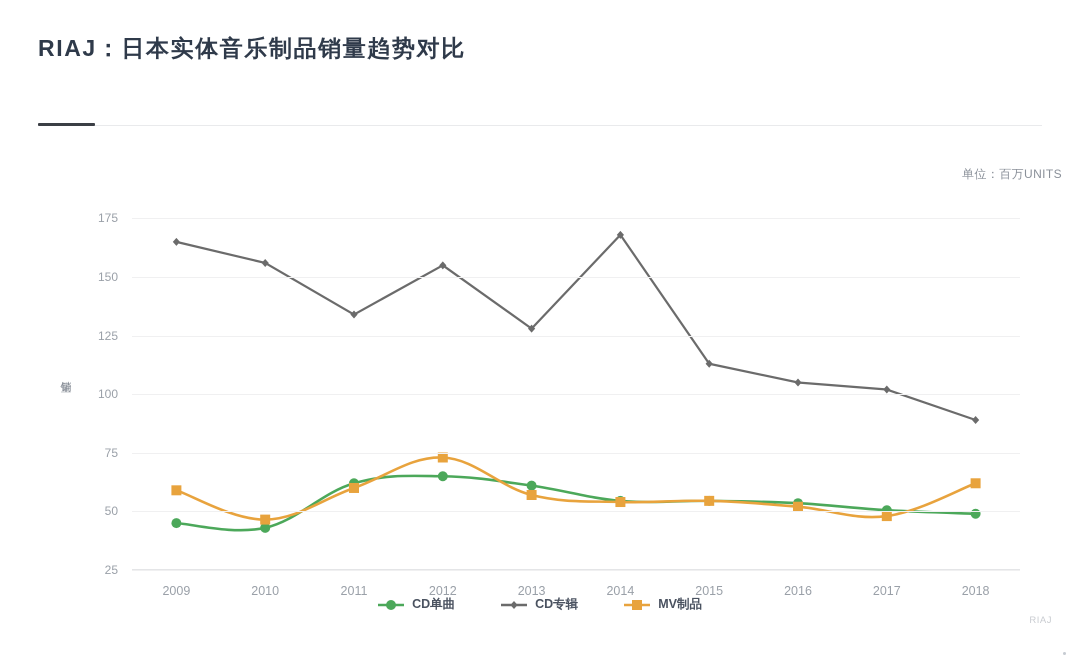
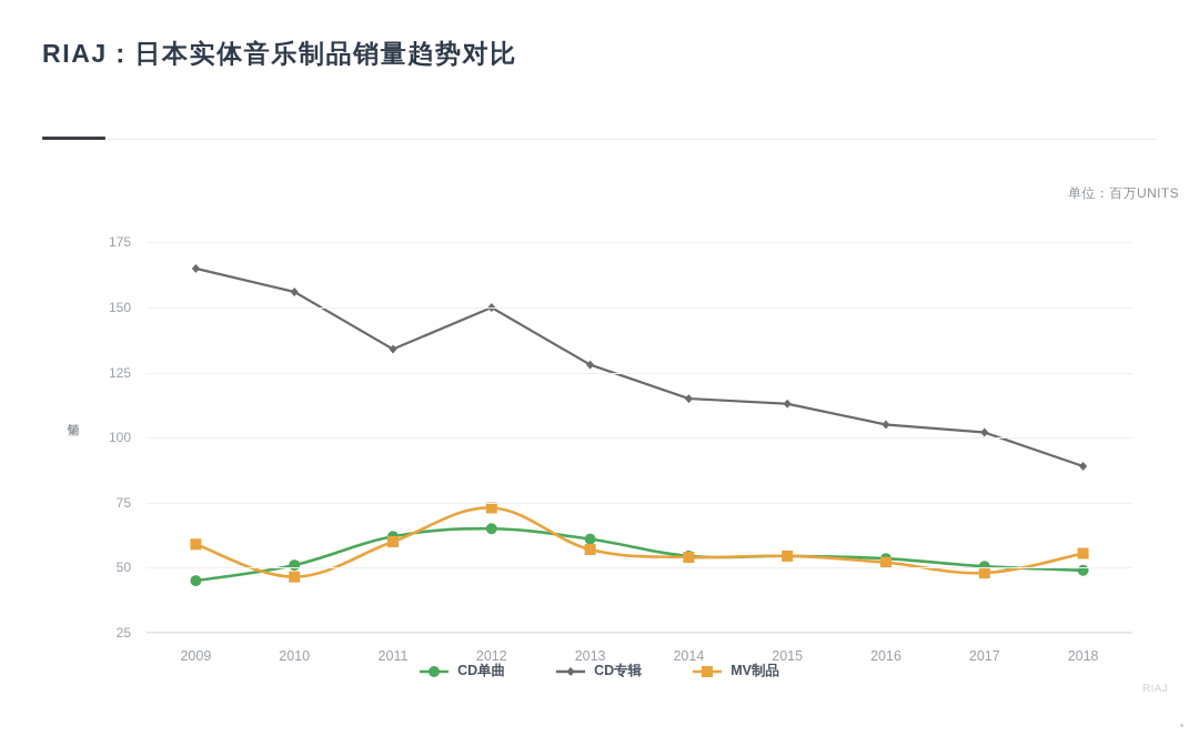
CD单曲/2010: 43 -> 51
CD专辑/2012: 155 -> 150
CD专辑/2014: 168 -> 115
MV制品/2018: 62 -> 56
